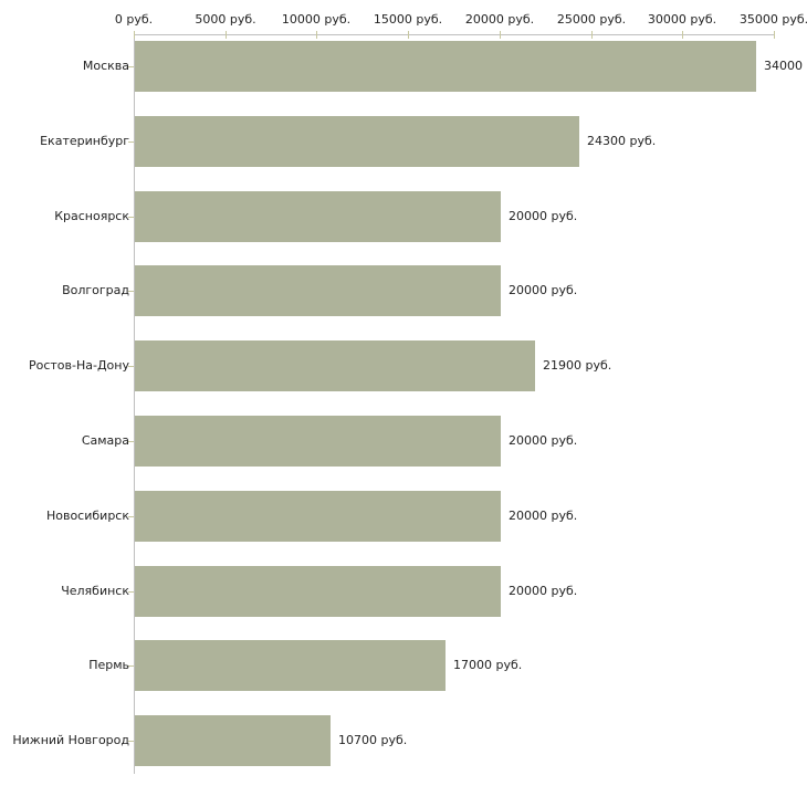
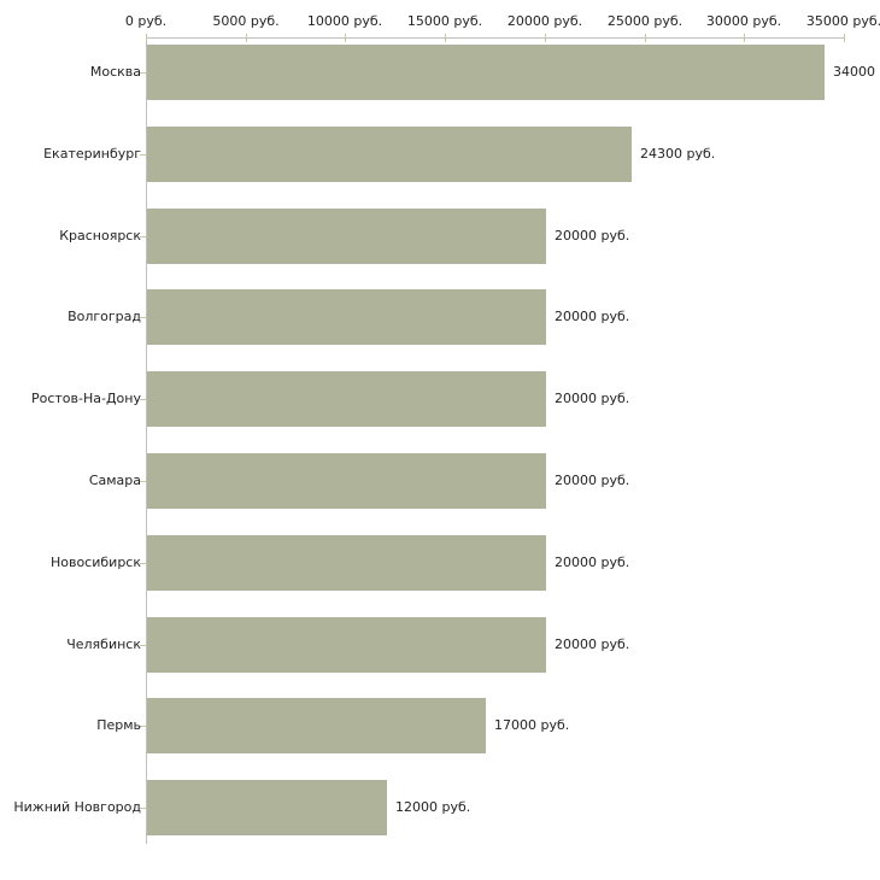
Ростов-На-Дону: 21900 -> 20000
Нижний Новгород: 10700 -> 12000
